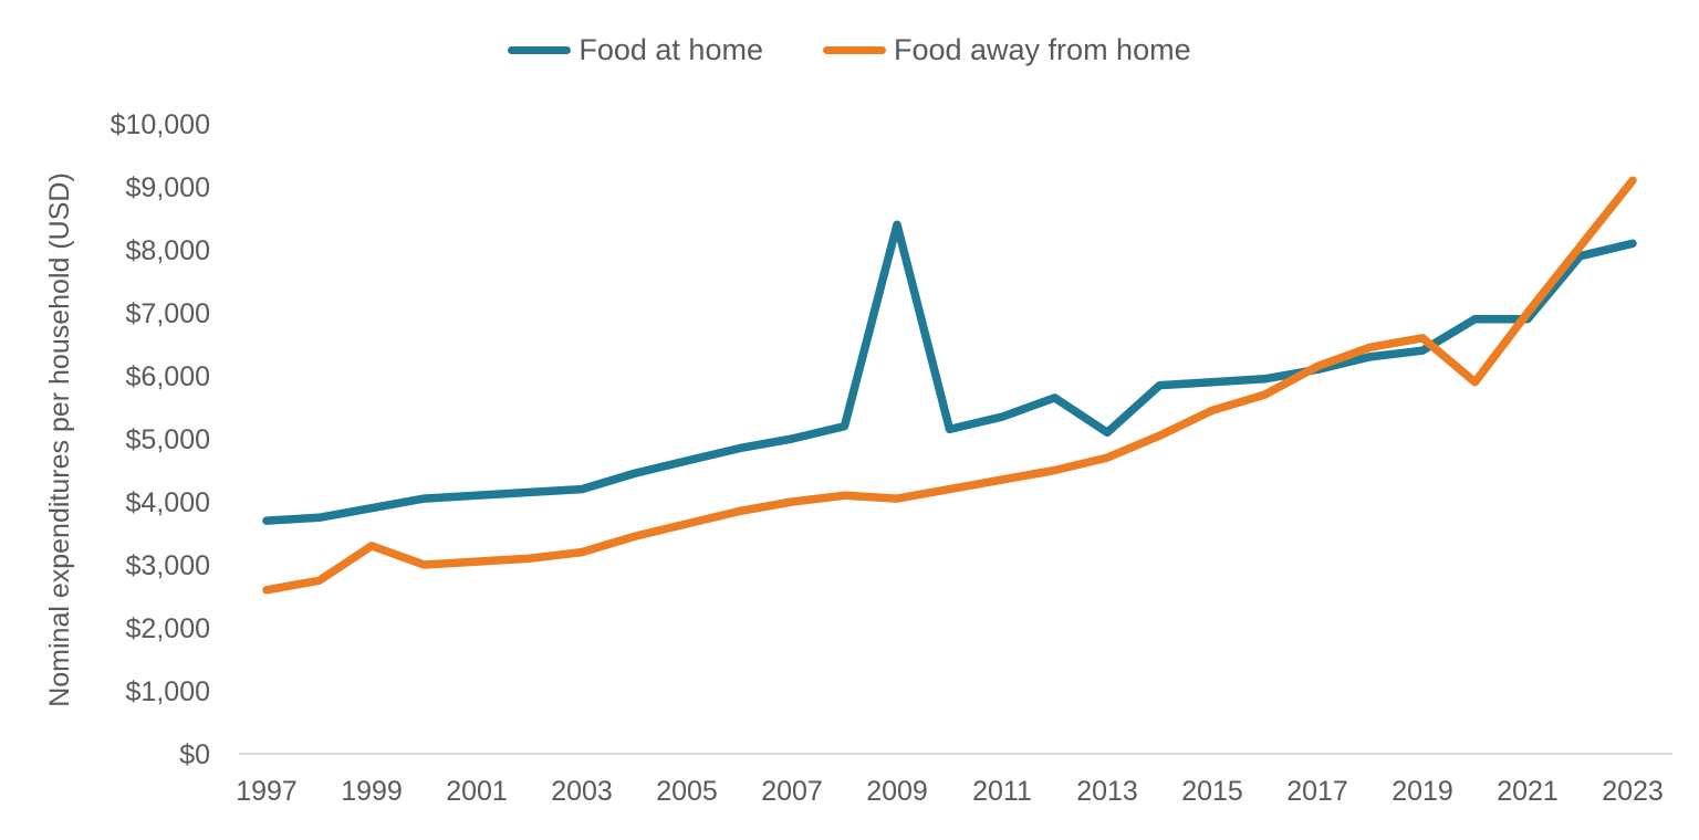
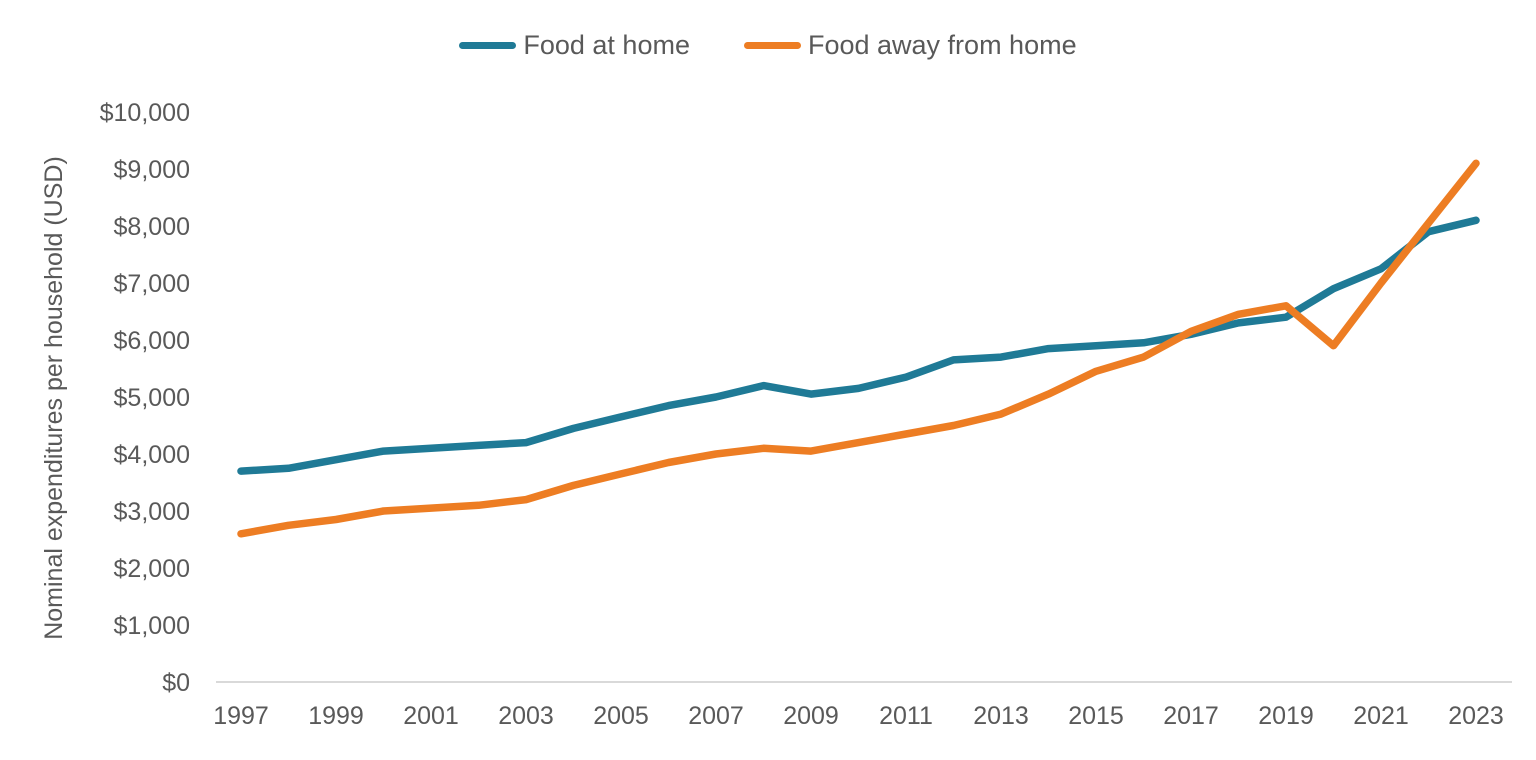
Food away from home/1999: $3300 -> $2800
Food at home/2009: $8400 -> $5000
Food at home/2013: $5100 -> $5700
Food at home/2021: $6900 -> $7200
